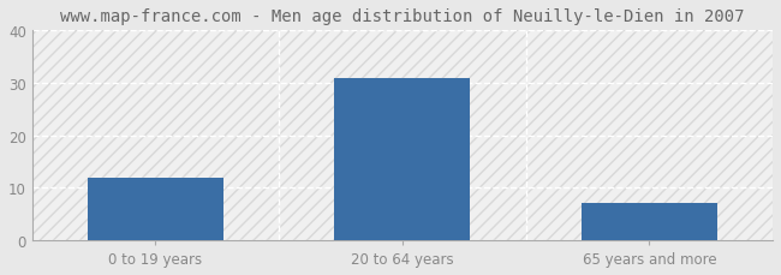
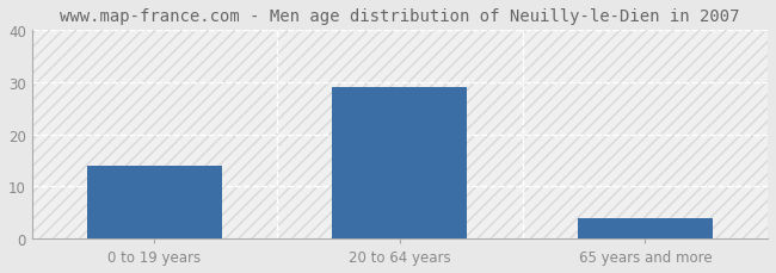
0 to 19 years: 12 -> 14
20 to 64 years: 31 -> 29
65 years and more: 7 -> 4
